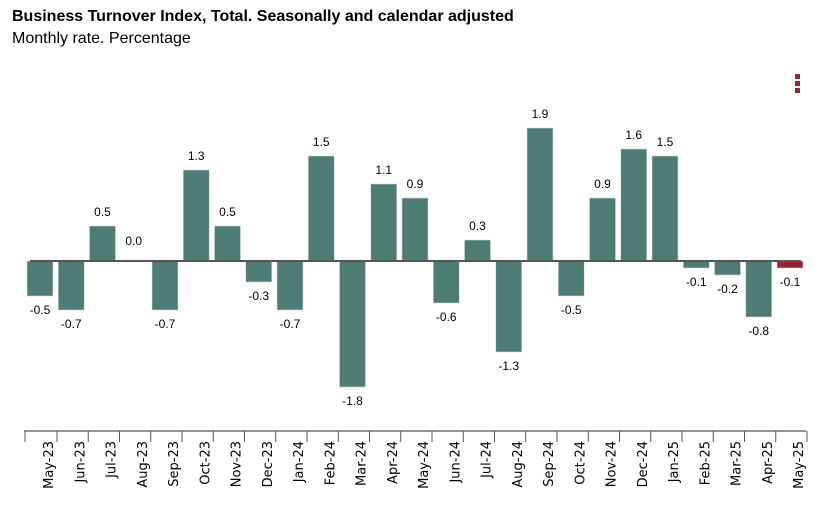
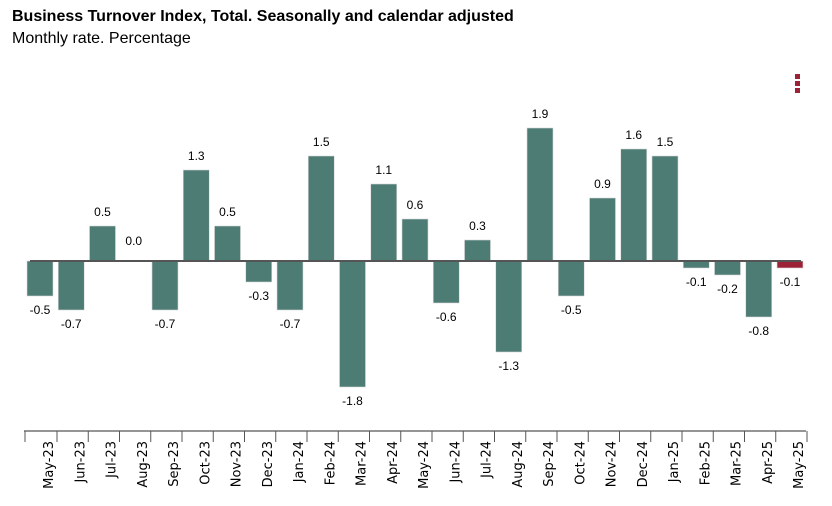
May-24: 0.9 -> 0.6
